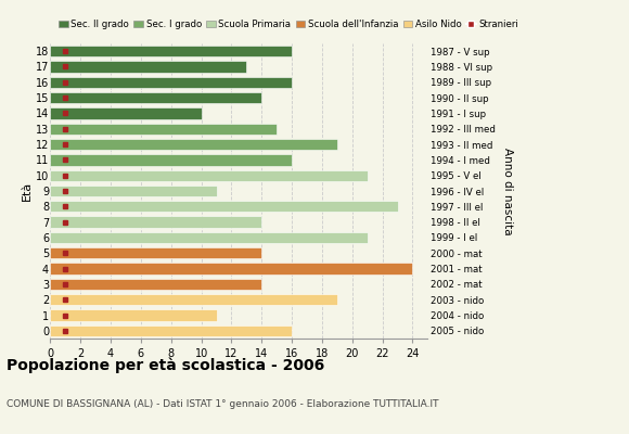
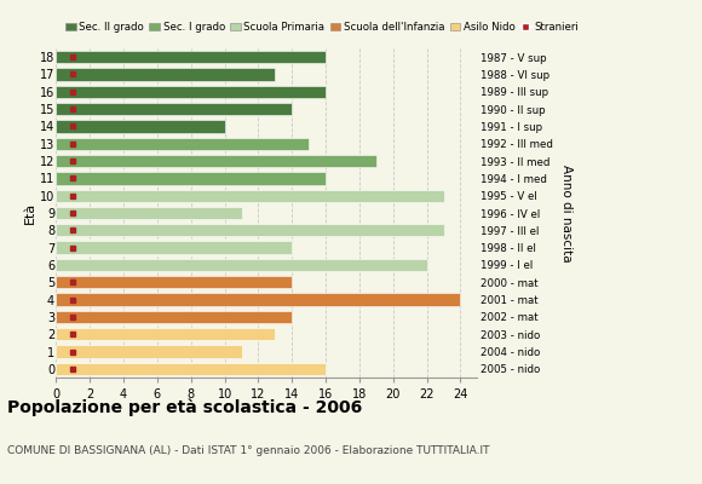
10: 21 -> 23
6: 21 -> 22
2: 19 -> 13
